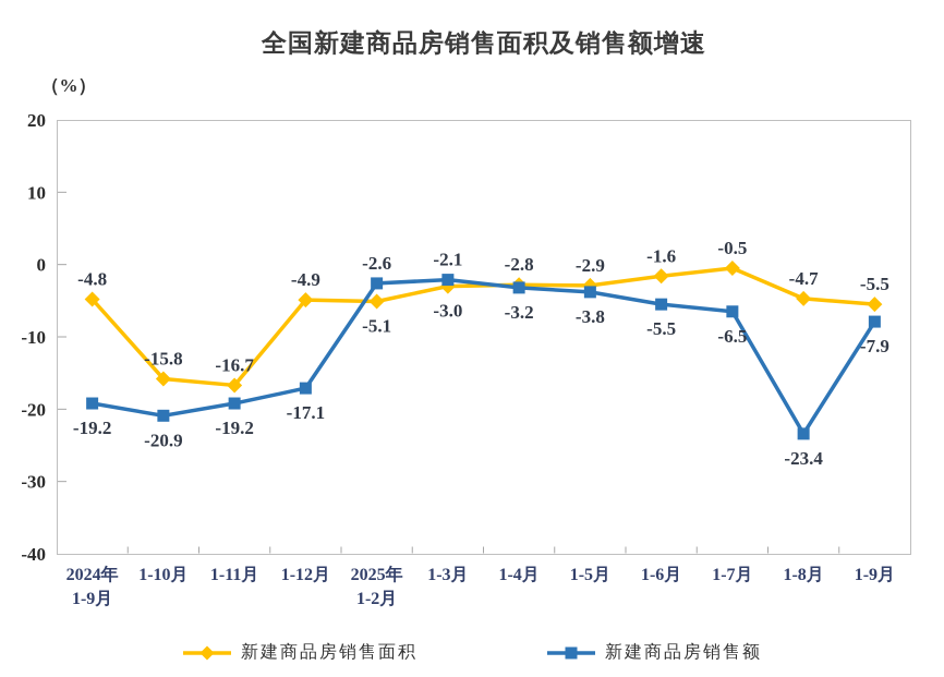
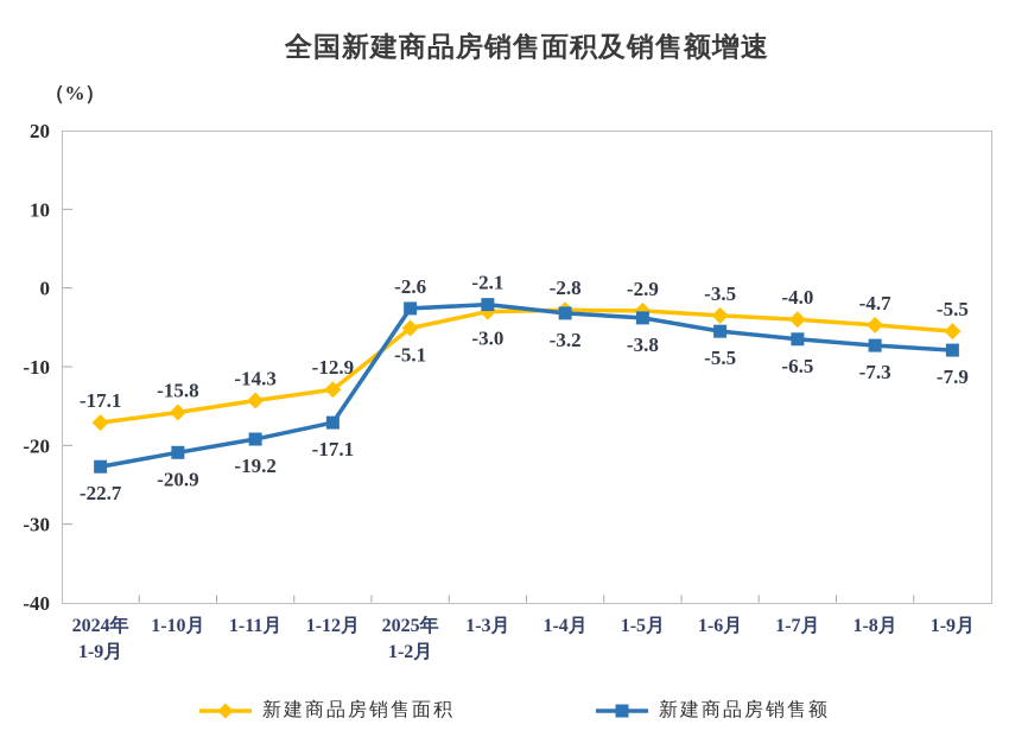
新建商品房销售面积/2024年 1-9月: -4.8 -> -17.1
新建商品房销售额/2024年 1-9月: -19.2 -> -22.7
新建商品房销售面积/1-11月: -16.7 -> -14.3
新建商品房销售面积/1-12月: -4.9 -> -12.9
新建商品房销售面积/1-6月: -1.6 -> -3.5
新建商品房销售面积/1-7月: -0.5 -> -4.0
新建商品房销售额/1-8月: -23.4 -> -7.3
